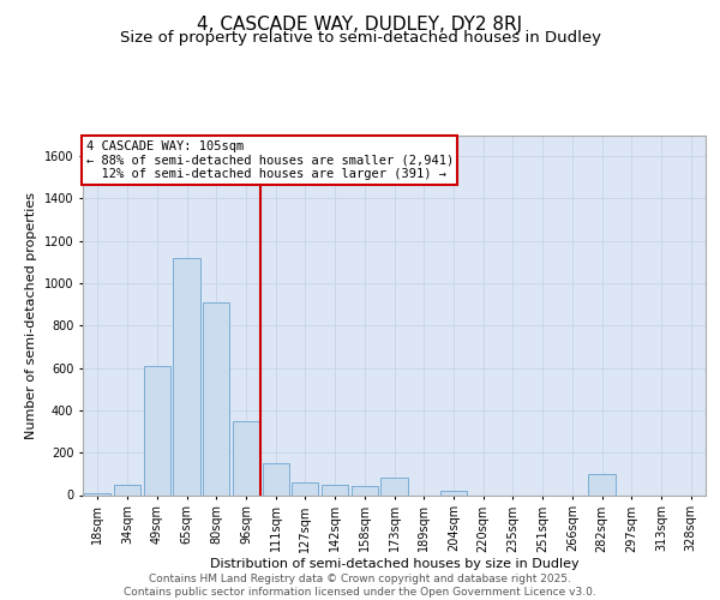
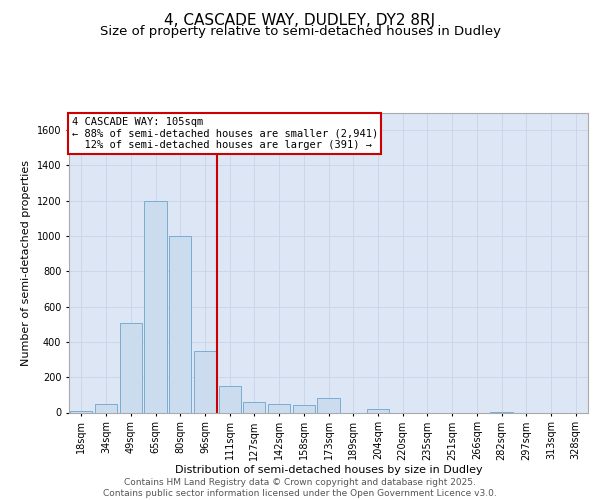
49sqm: 610 -> 510
65sqm: 1120 -> 1200
80sqm: 910 -> 1000
282sqm: 100 -> 0
